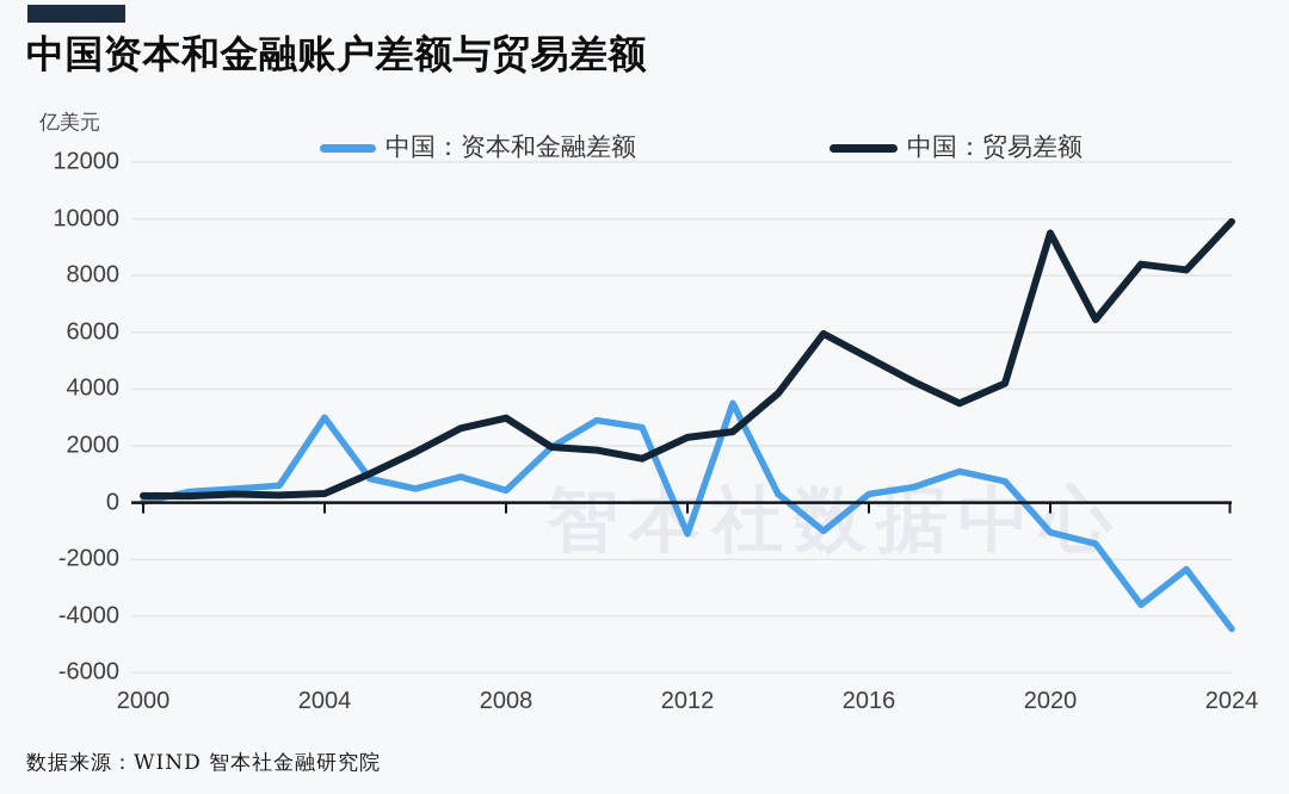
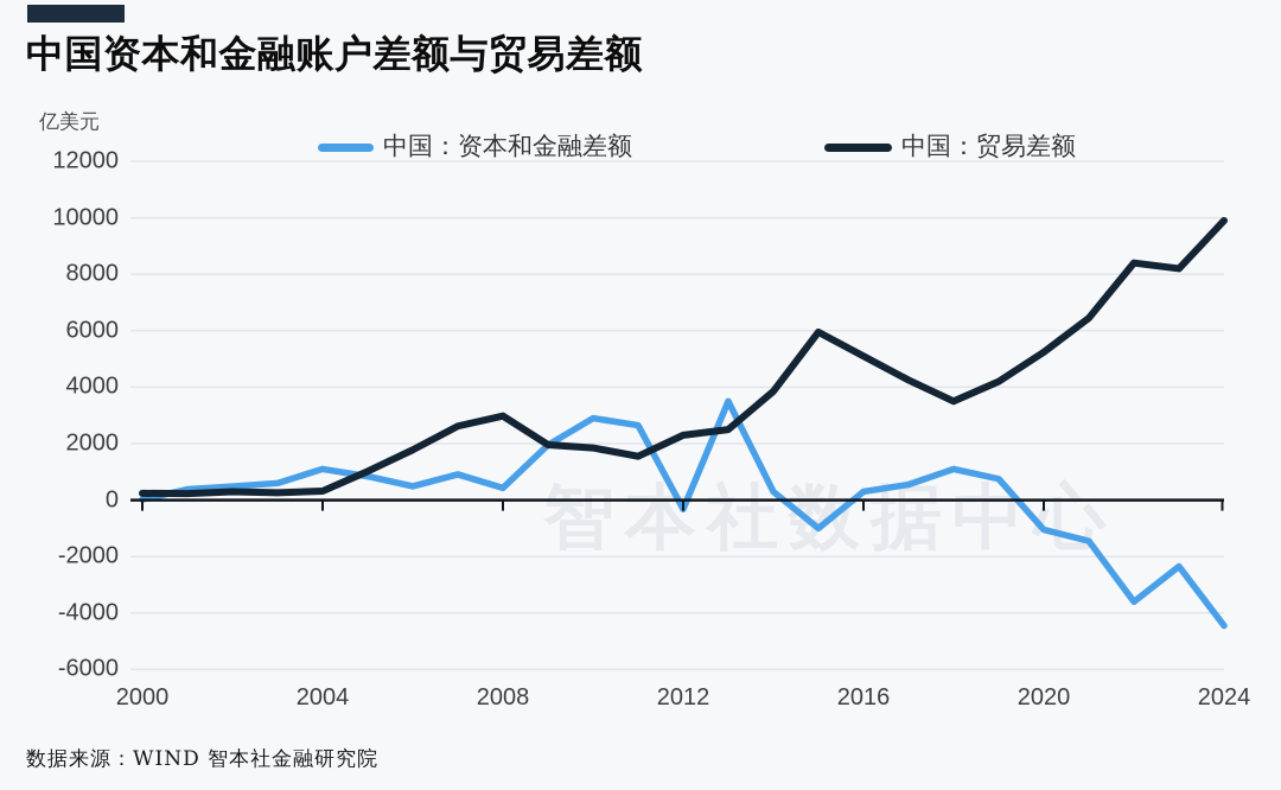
中国：资本和金融差额/2004: 3000 -> 1100
中国：资本和金融差额/2012: -1100 -> -300
中国：贸易差额/2020: 9500 -> 5200
